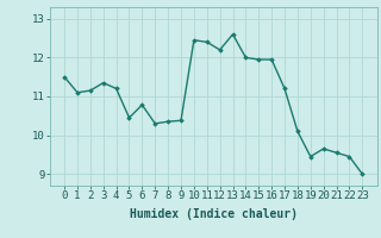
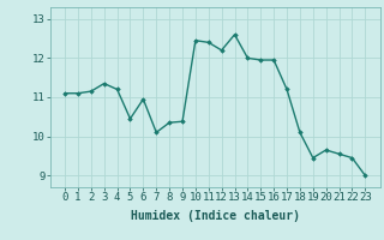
0: 11.50 -> 11.10
6: 10.78 -> 10.95
7: 10.30 -> 10.10
